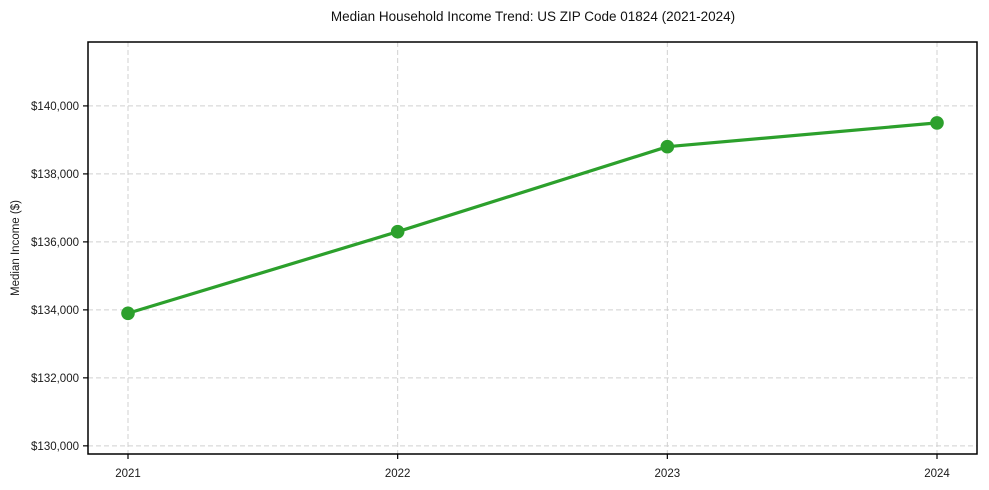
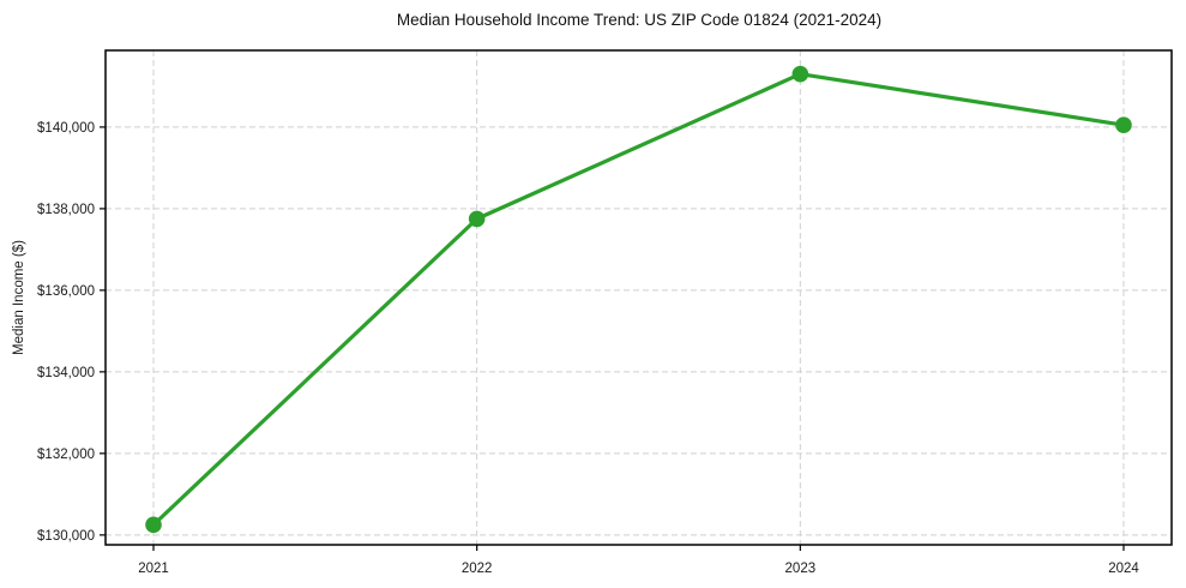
2021: $133900 -> $130200
2022: $136300 -> $137800
2023: $138800 -> $141300
2024: $139500 -> $140000
